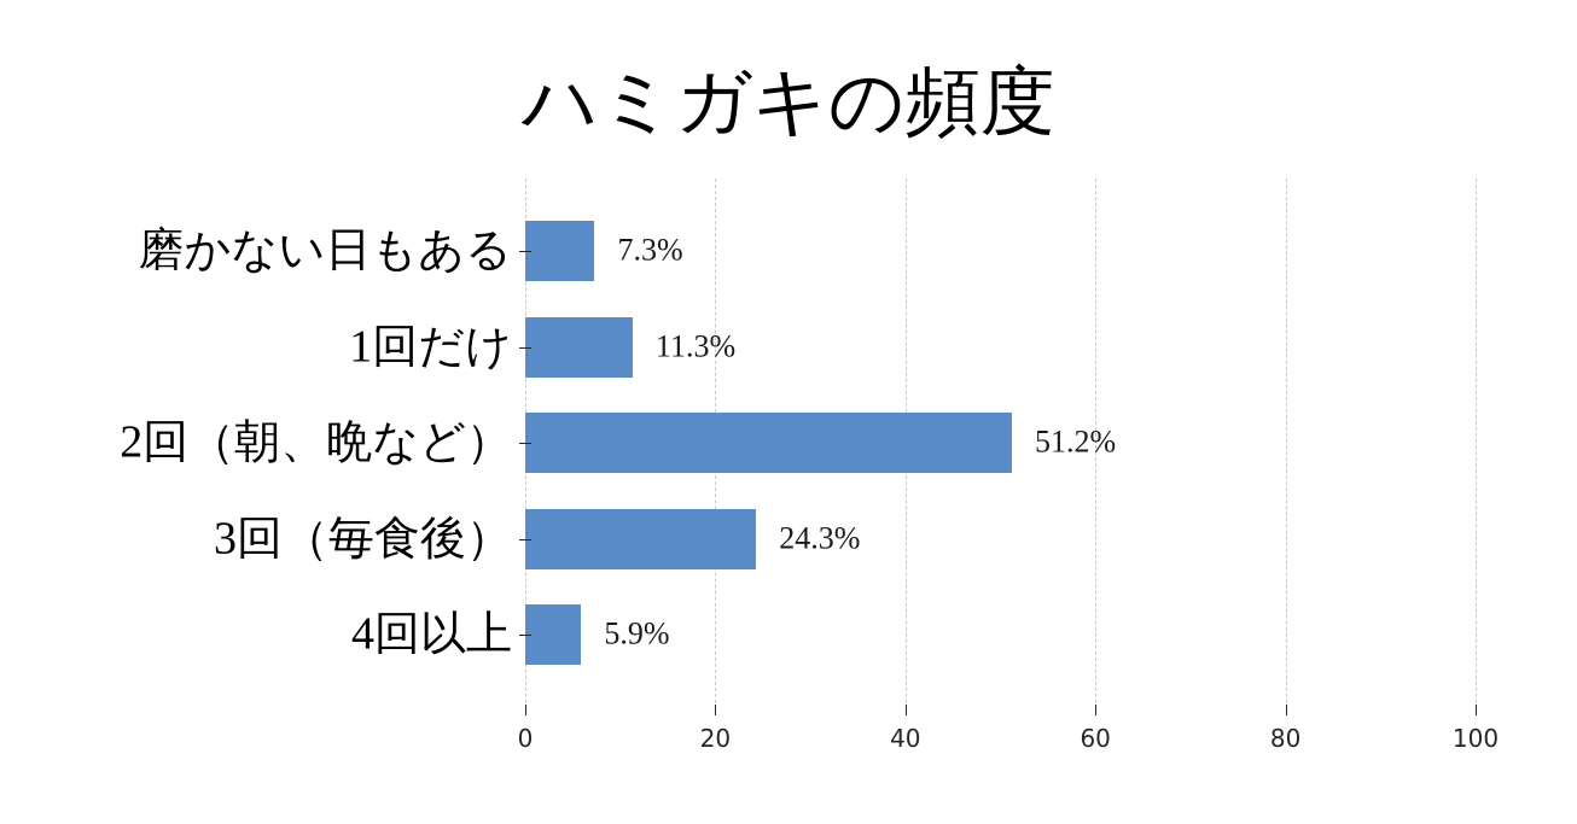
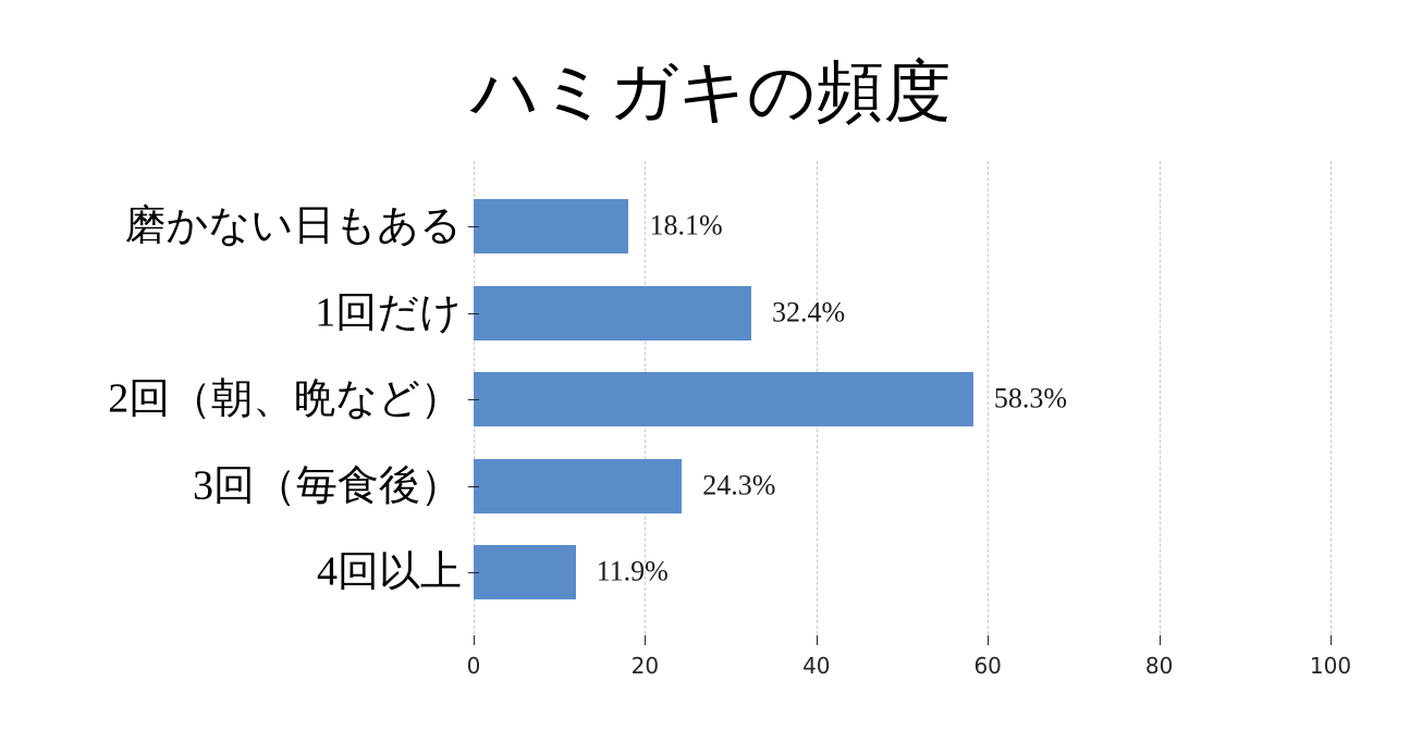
磨かない日もある: 7.3% -> 18.1%
1回だけ: 11.3% -> 32.4%
2回（朝、晩など）: 51.2% -> 58.3%
4回以上: 5.9% -> 11.9%
